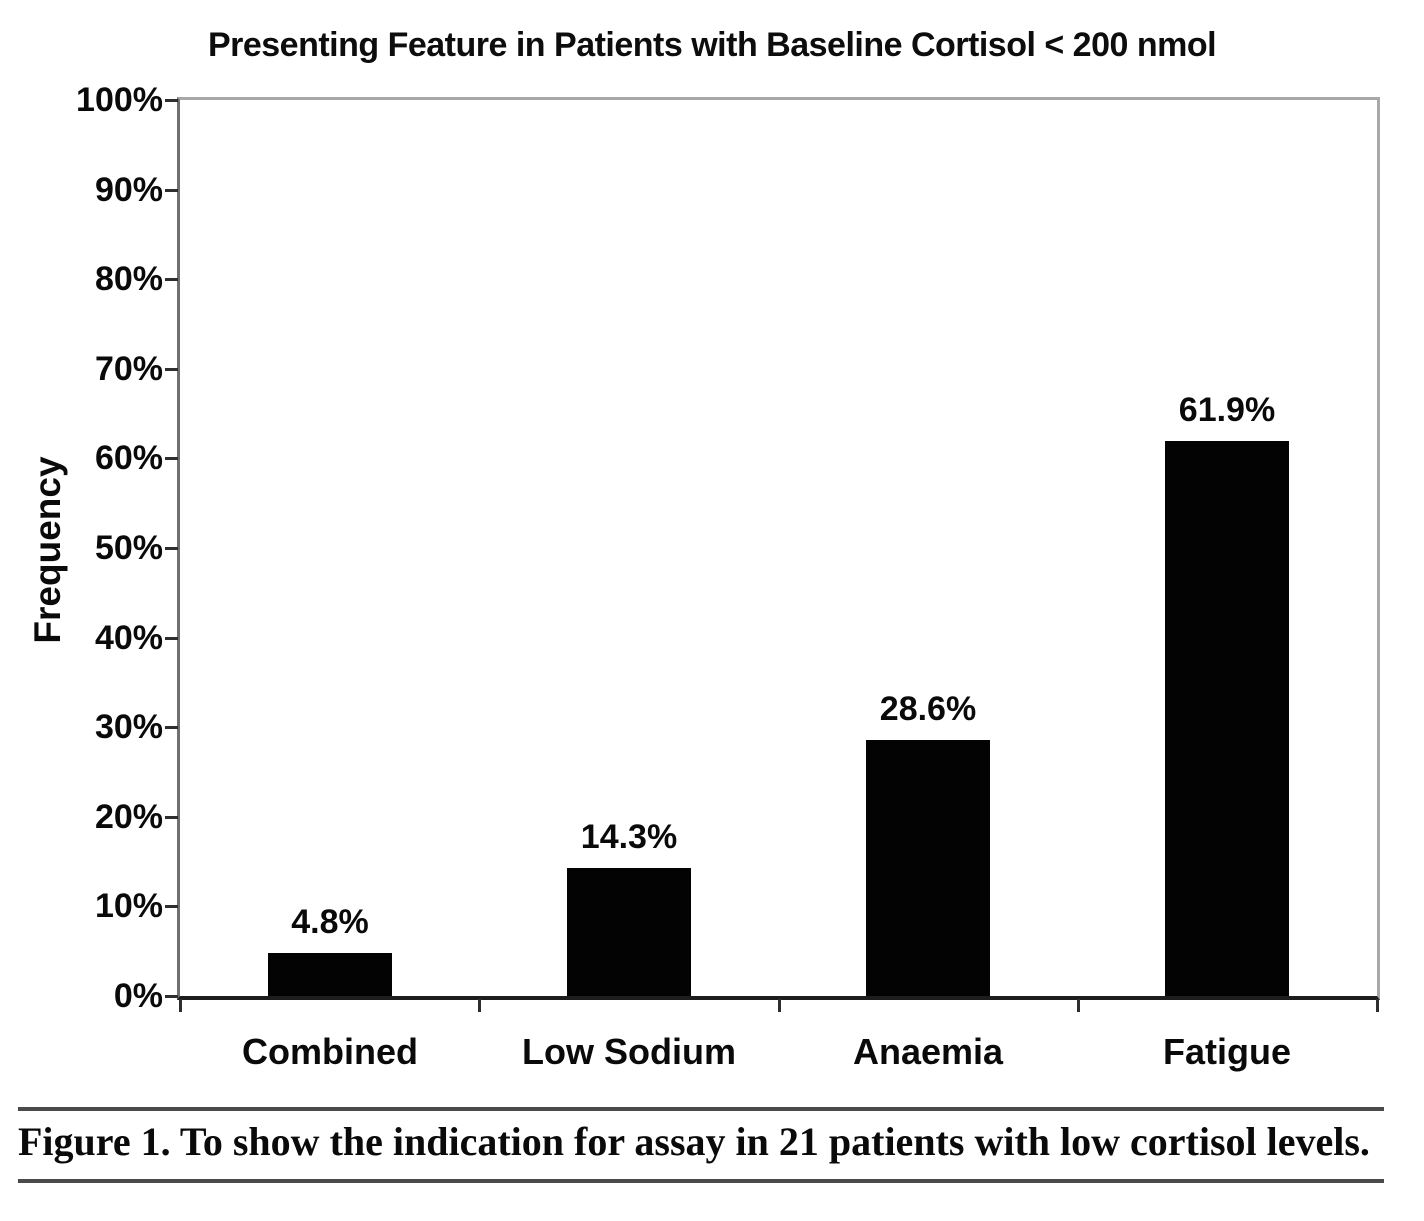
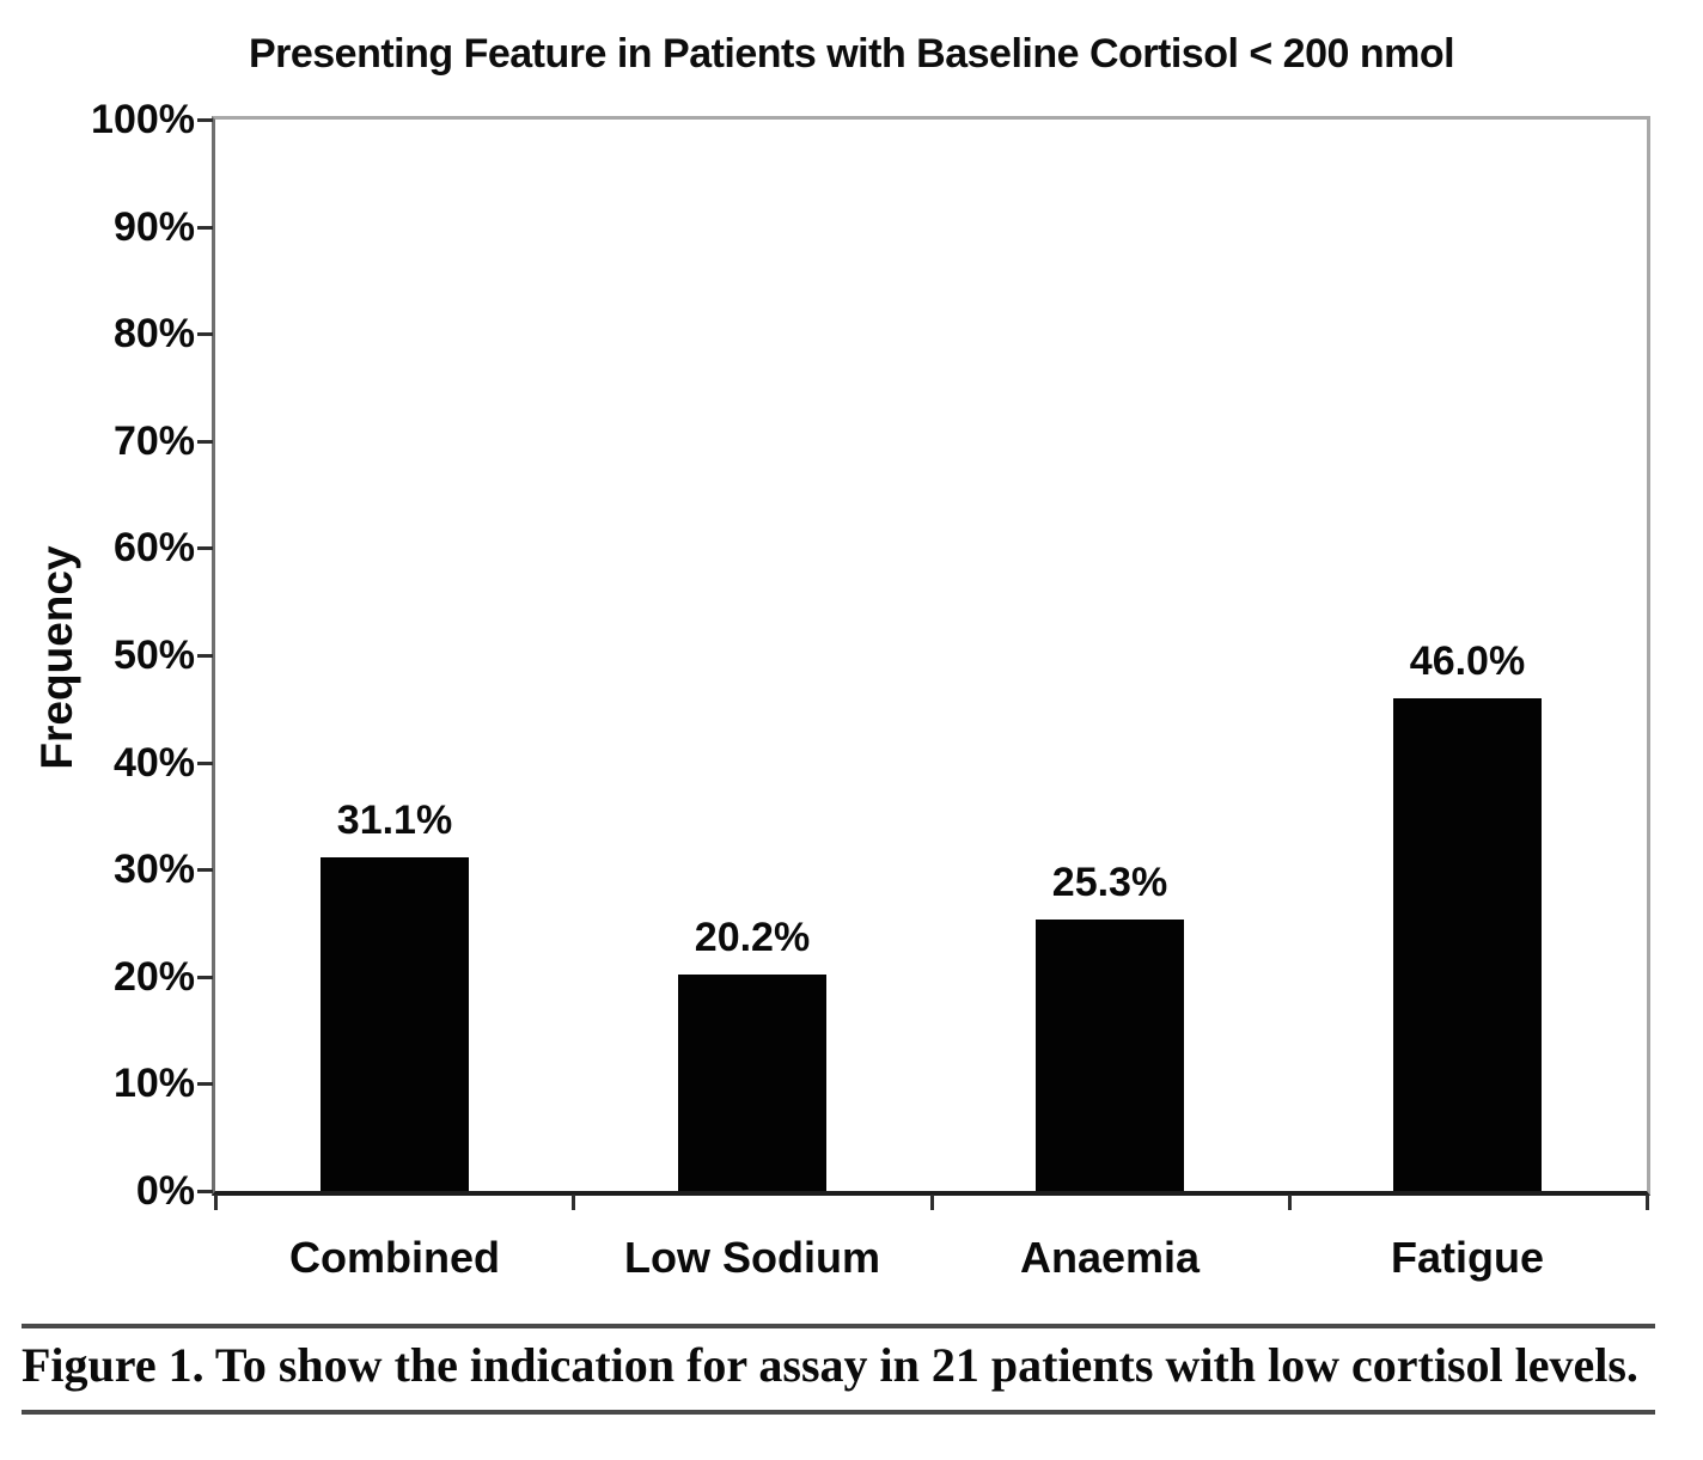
Combined: 4.8% -> 31.1%
Low Sodium: 14.3% -> 20.2%
Anaemia: 28.6% -> 25.3%
Fatigue: 61.9% -> 46.0%
